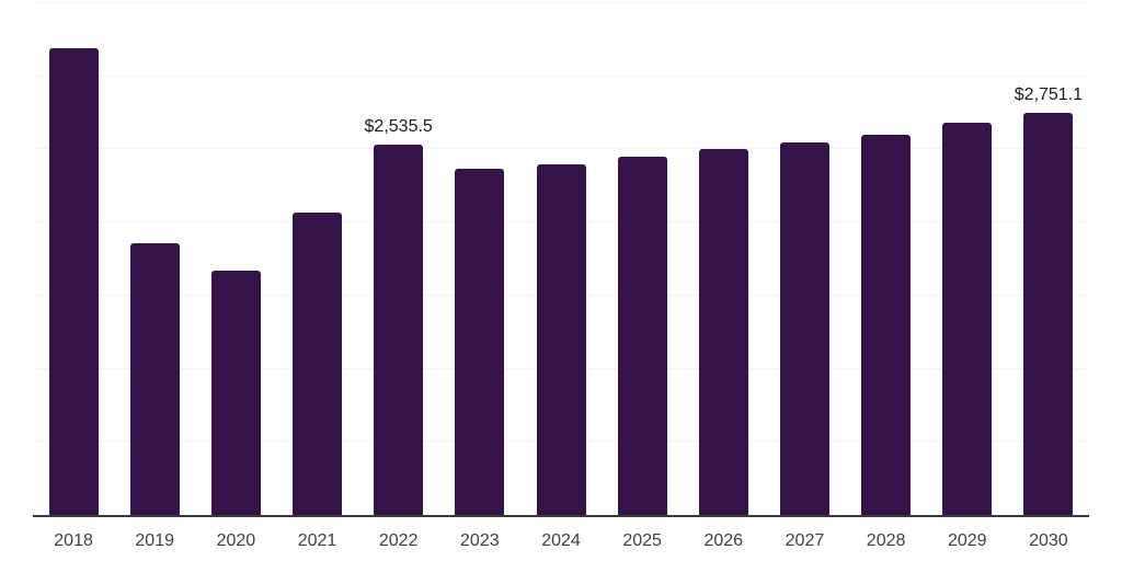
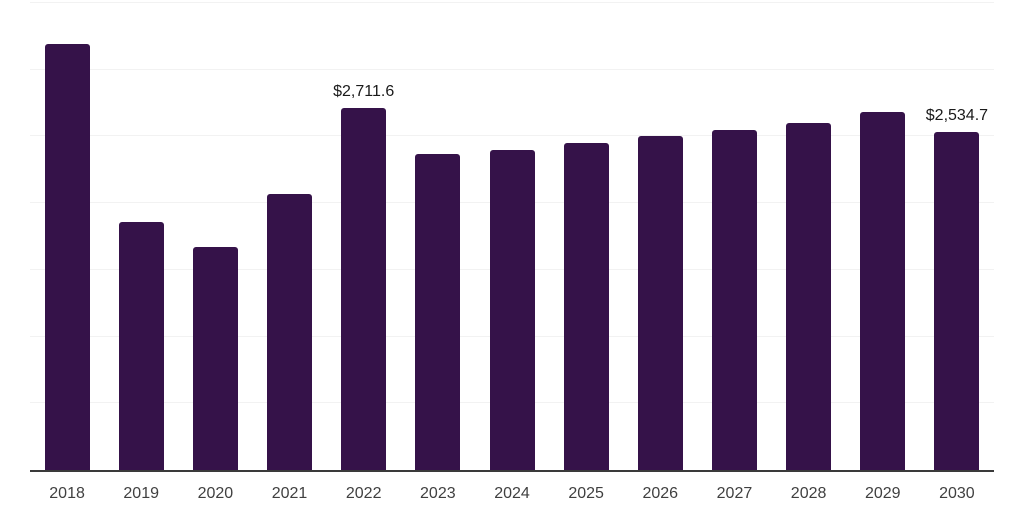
2022: $2,535.5 -> $2,711.6
2030: $2,751.1 -> $2,534.7
